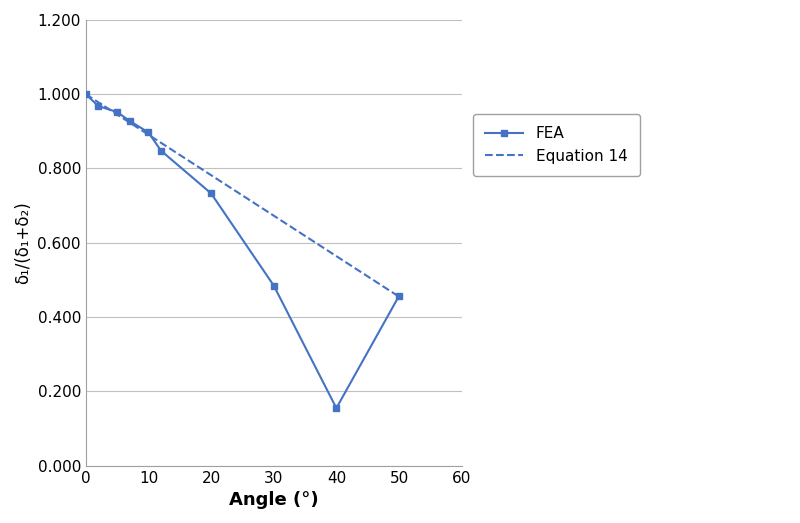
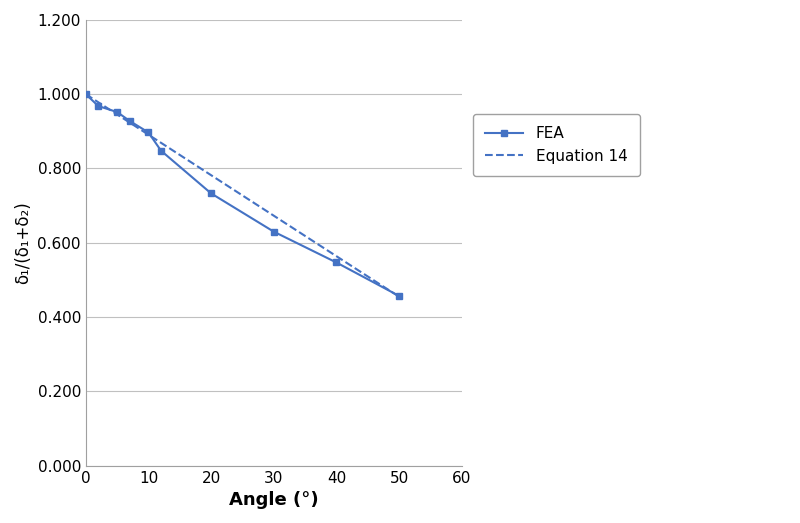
30: 0.485 -> 0.630
40: 0.155 -> 0.547
